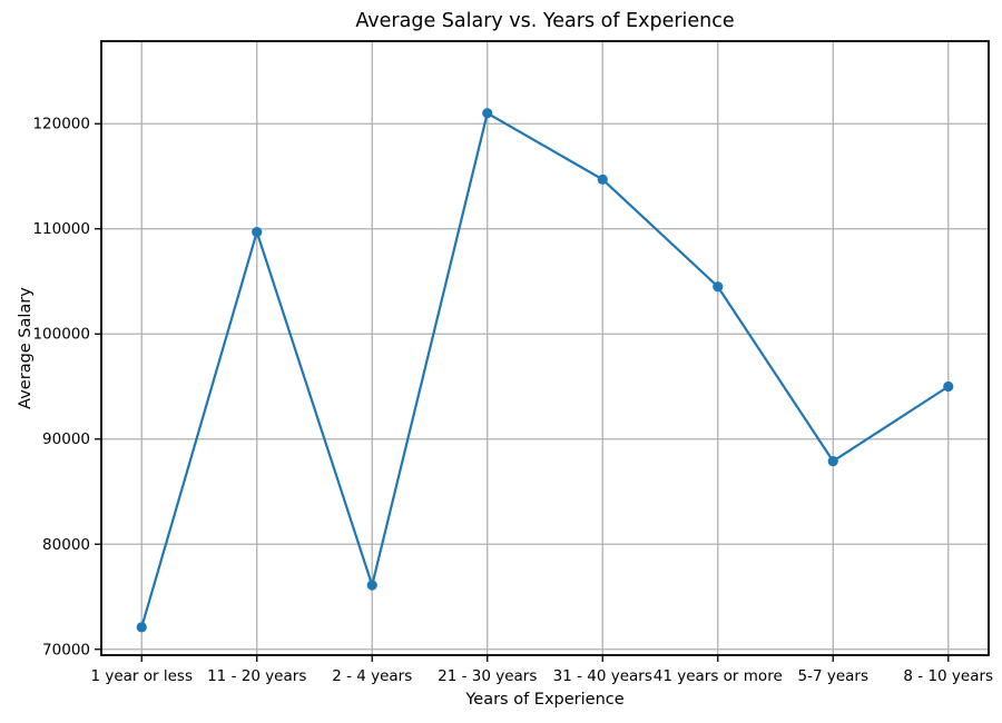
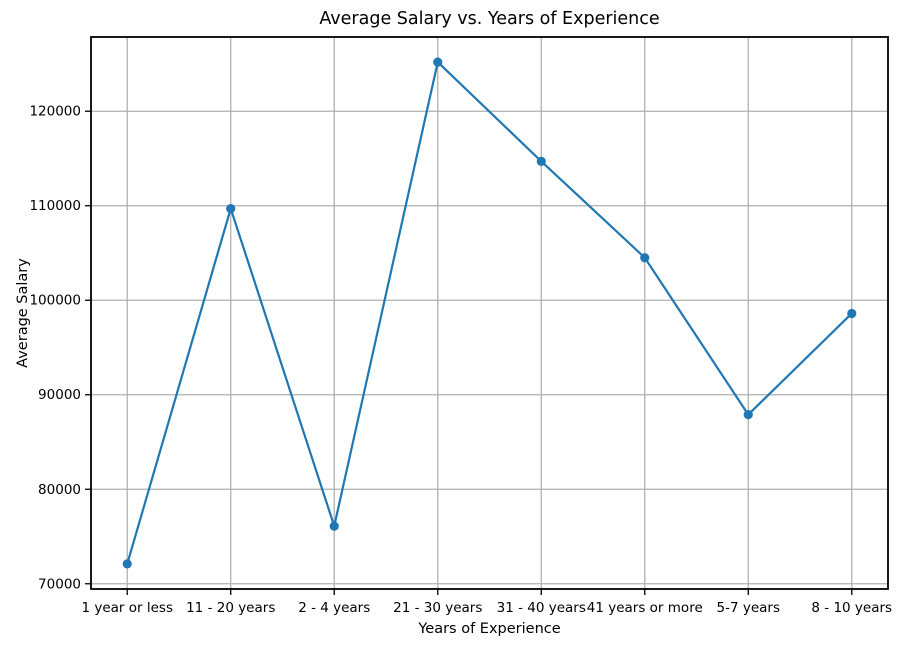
21 - 30 years: 121000 -> 125000
8 - 10 years: 95000 -> 99000
